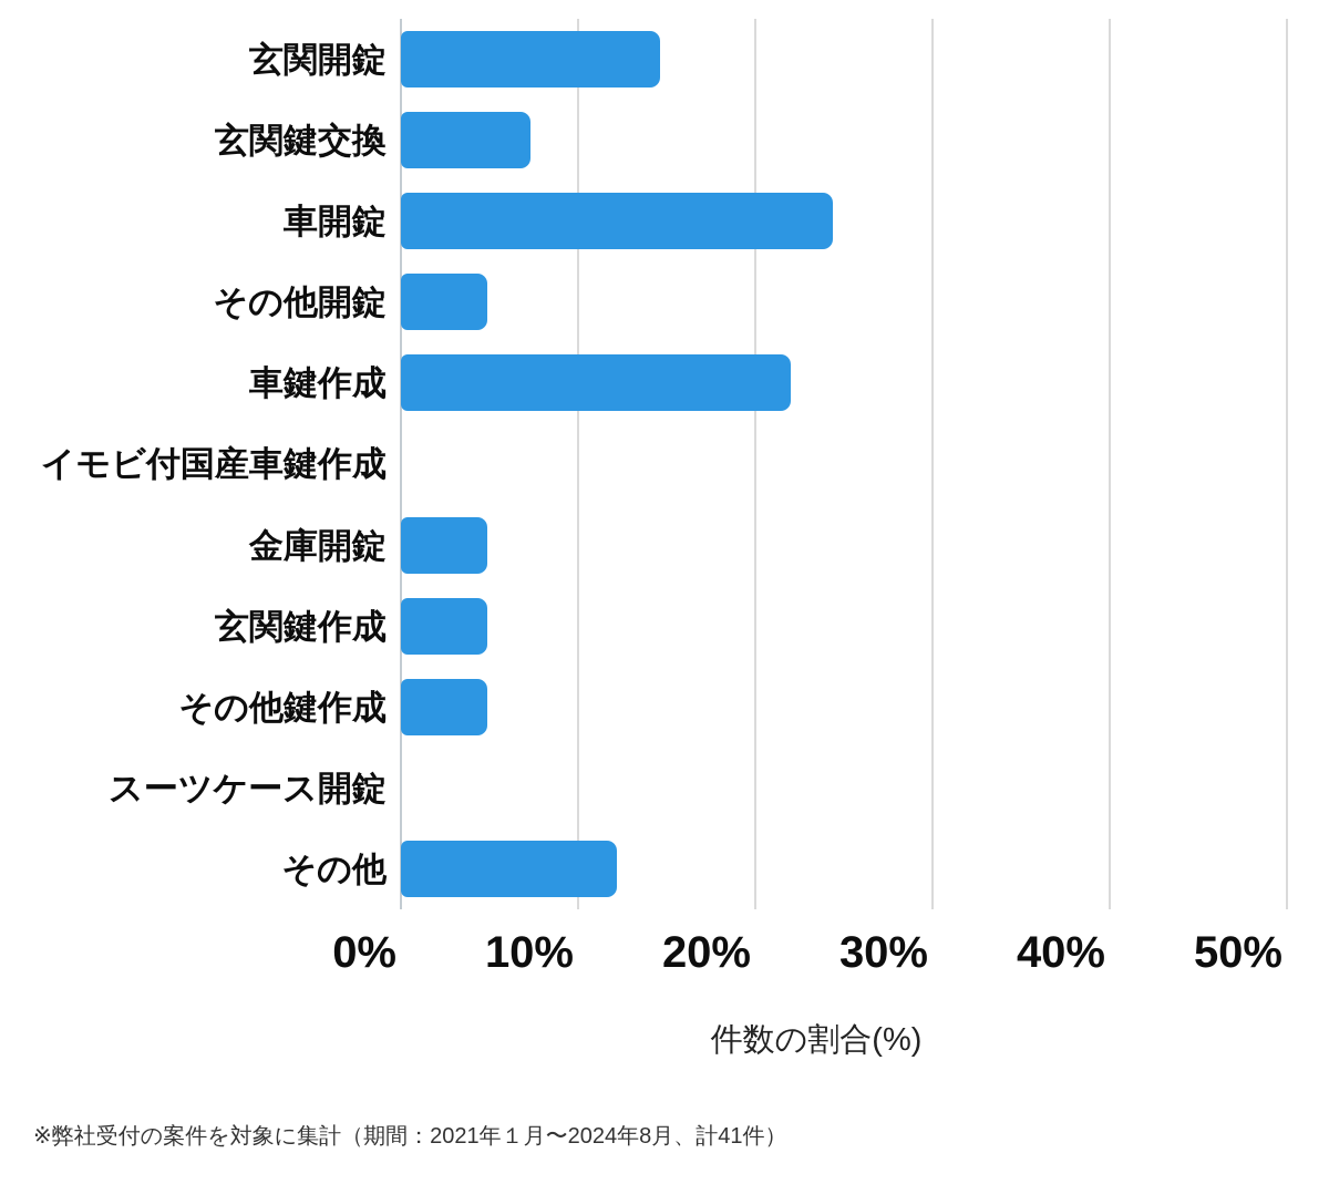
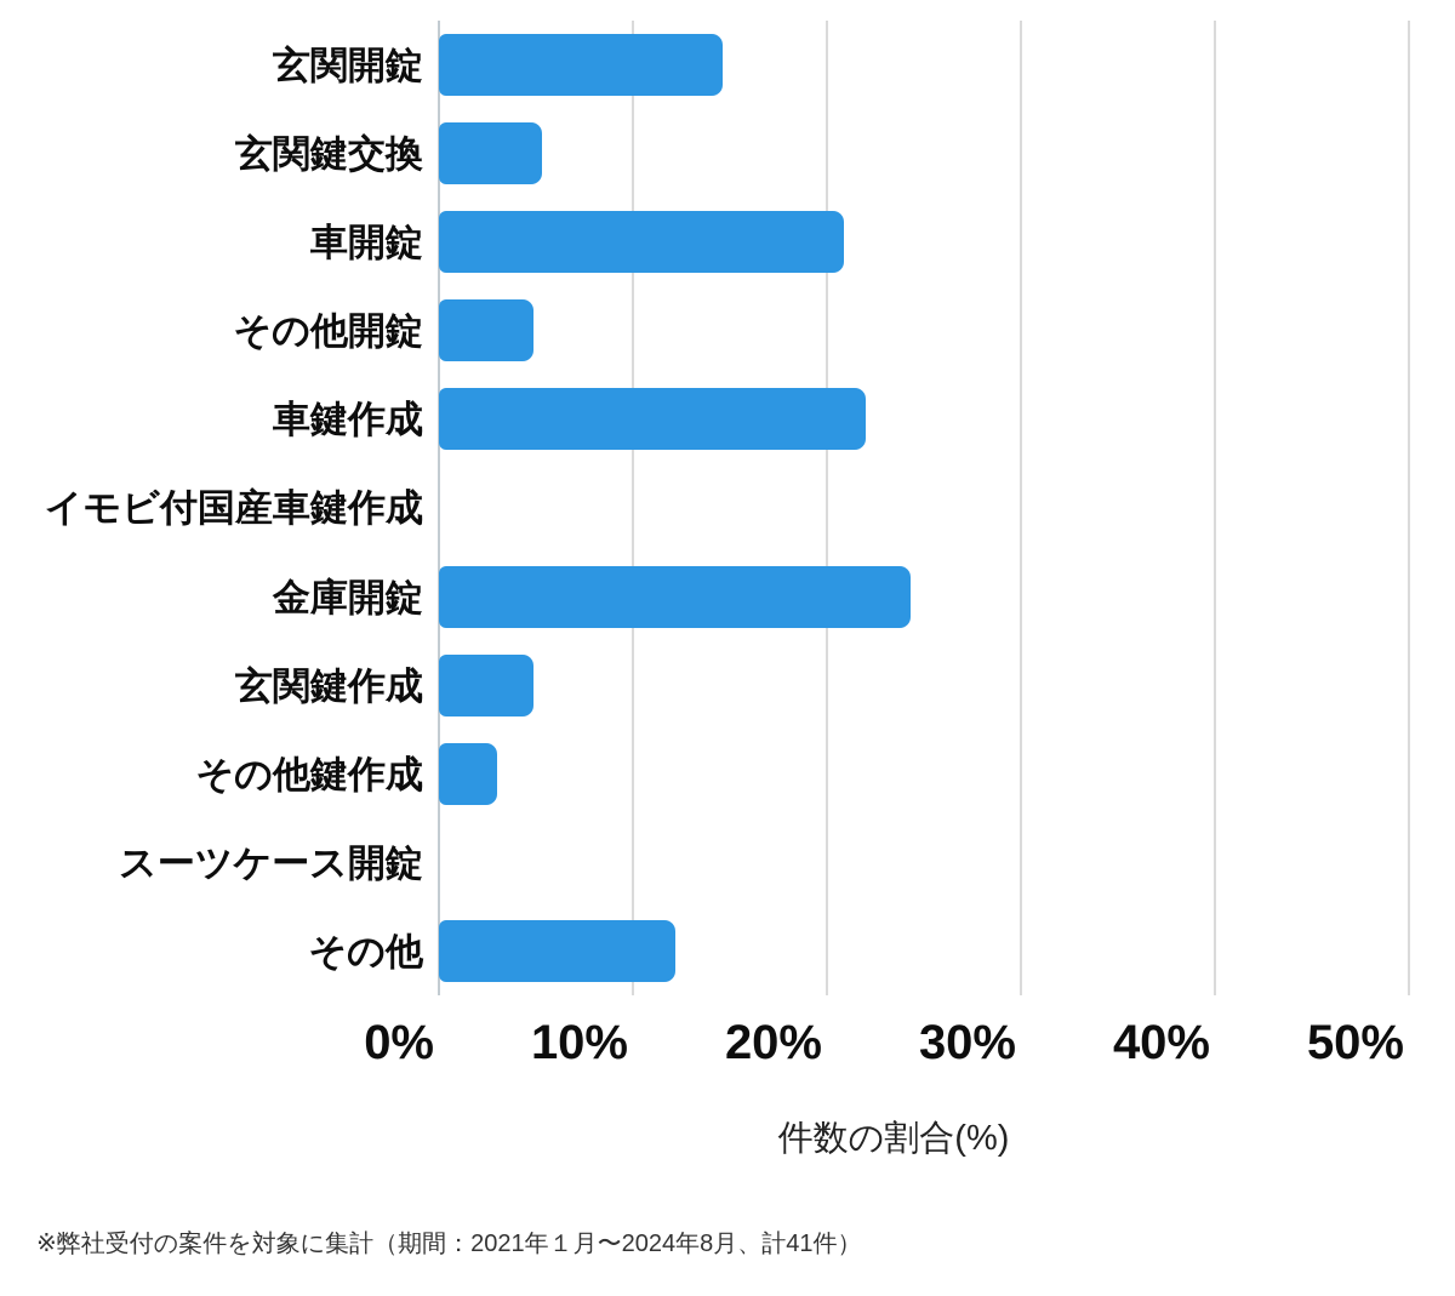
玄関鍵交換: 7.3% -> 5.3%
車開錠: 24.4% -> 20.9%
金庫開錠: 4.9% -> 24.3%
その他鍵作成: 4.9% -> 3.0%
